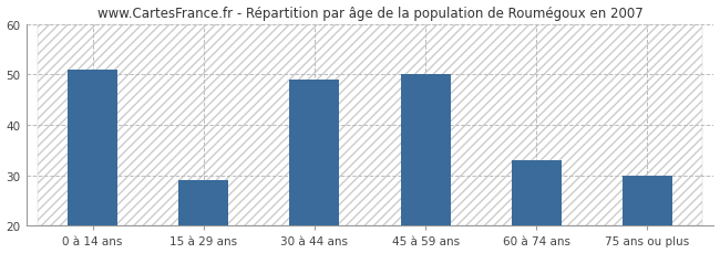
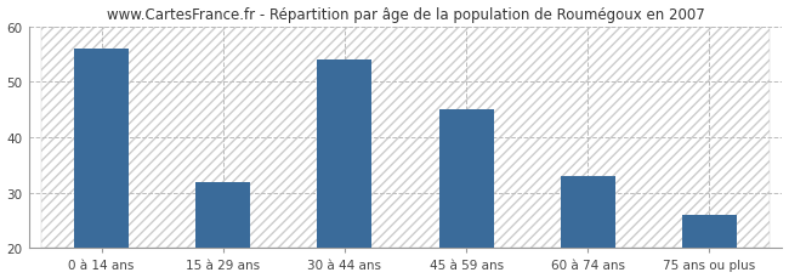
0 à 14 ans: 51 -> 56
15 à 29 ans: 29 -> 32
30 à 44 ans: 49 -> 54
45 à 59 ans: 50 -> 45
75 ans ou plus: 30 -> 26
